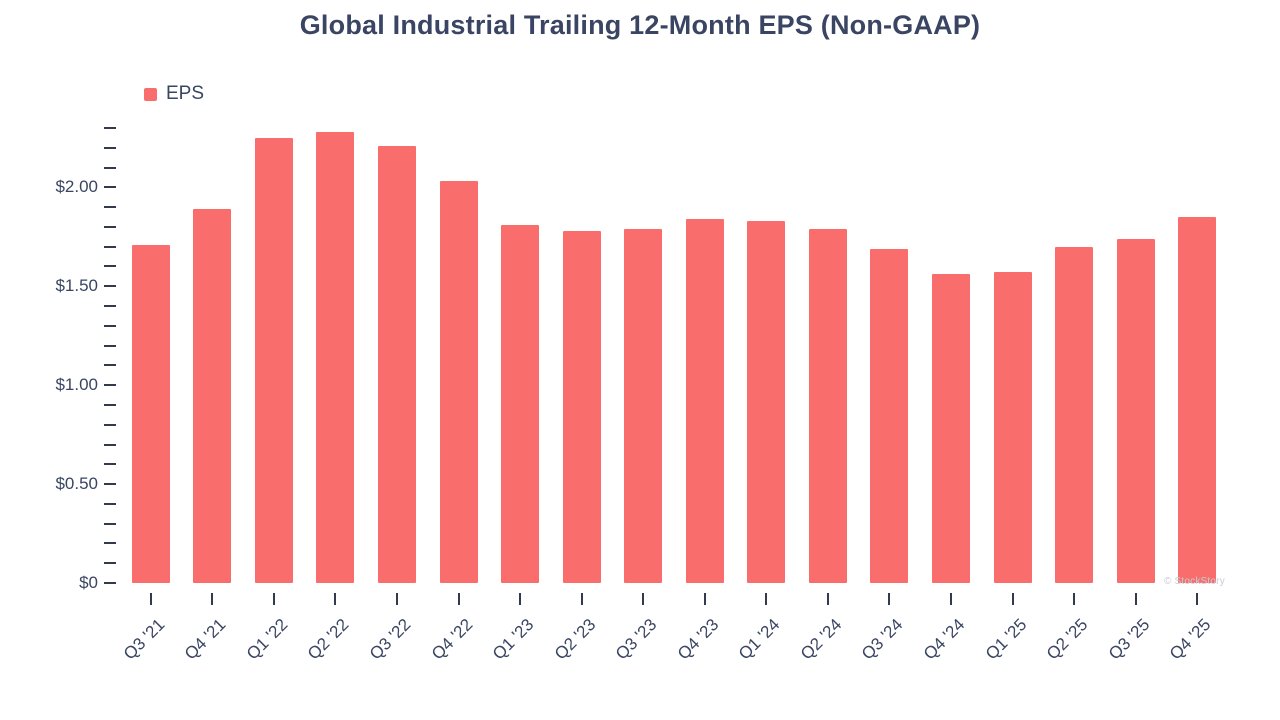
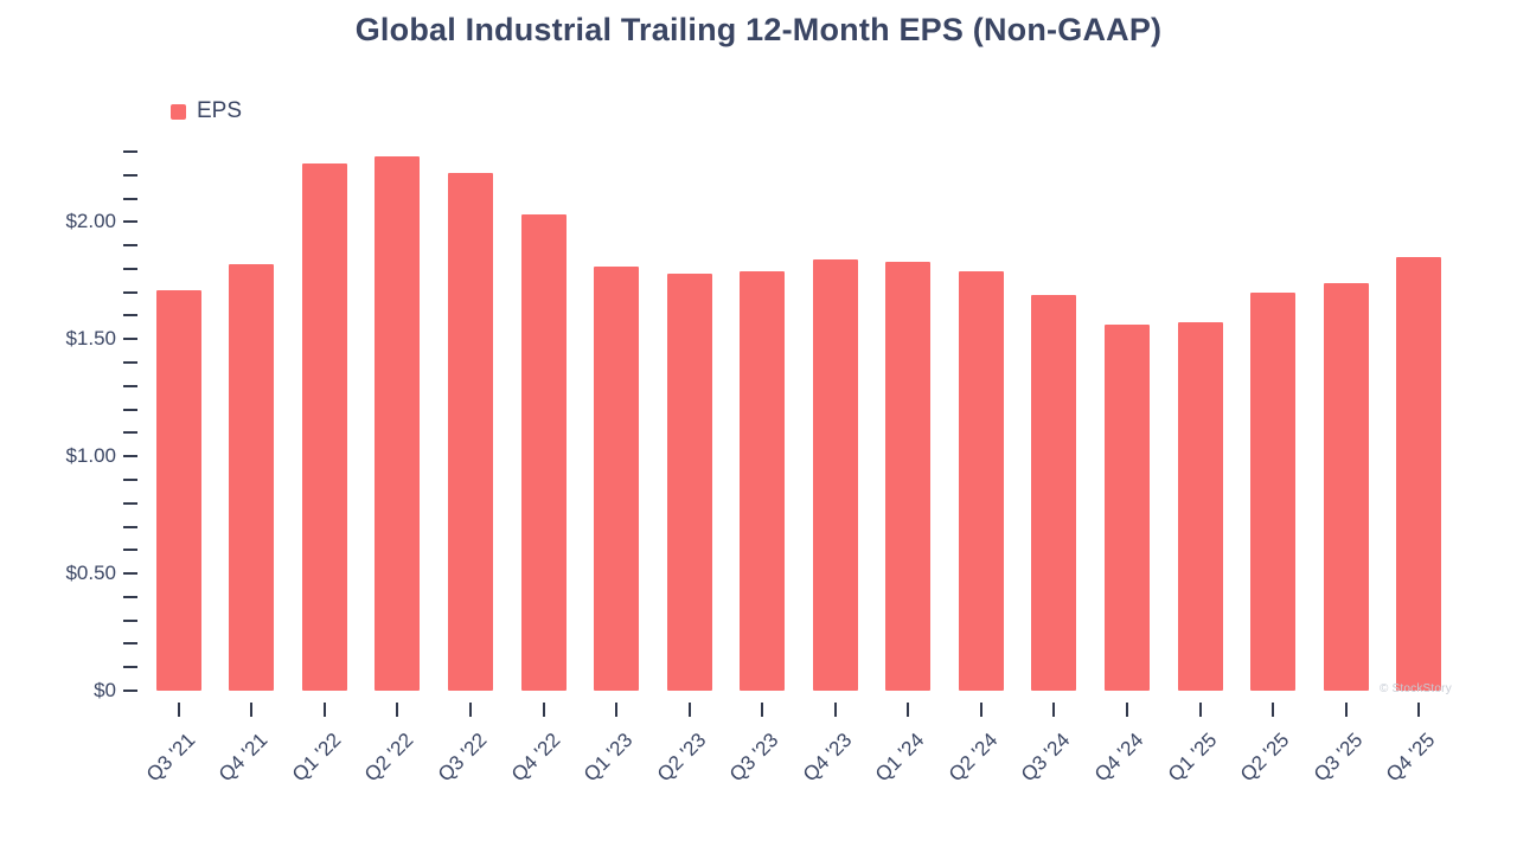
Q4 '21: $1.89 -> $1.82
